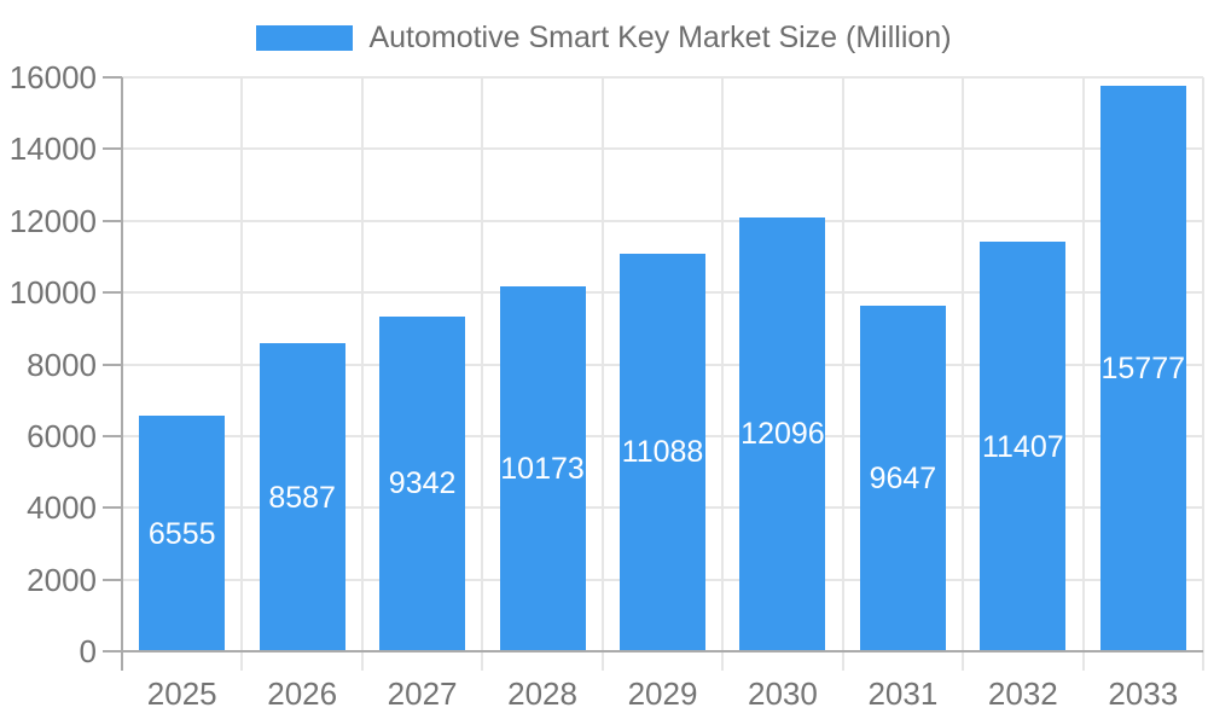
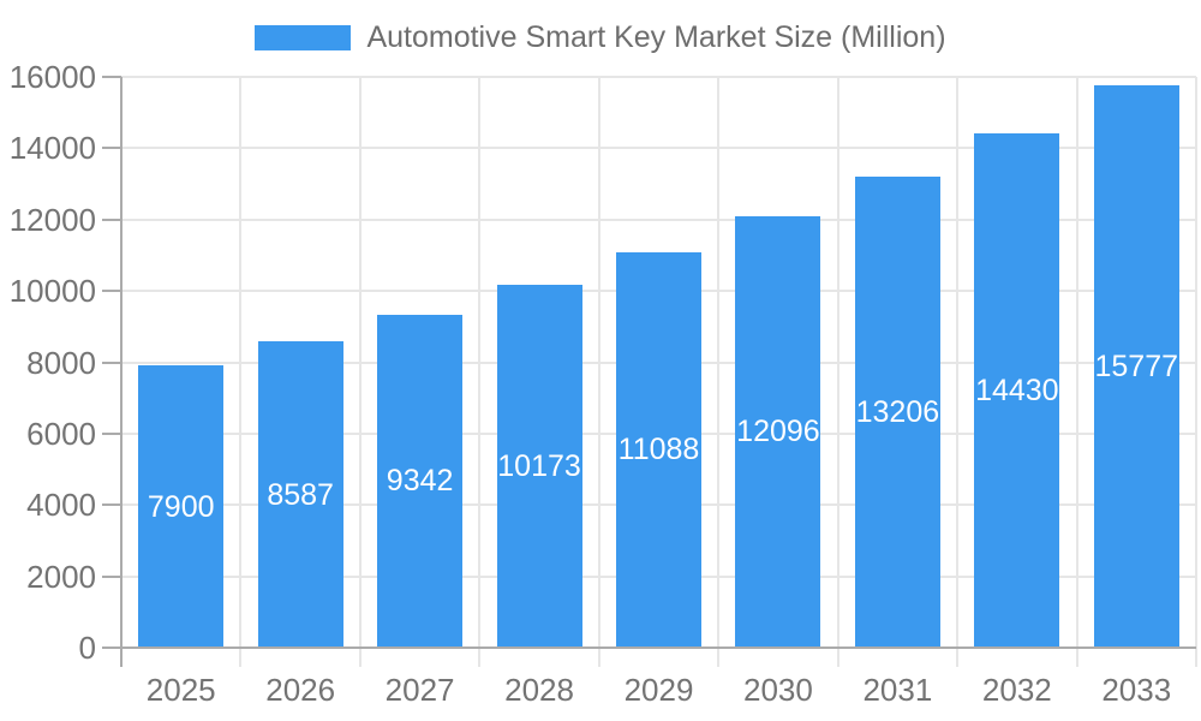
2025: 6555 -> 7900
2031: 9647 -> 13206
2032: 11407 -> 14430
